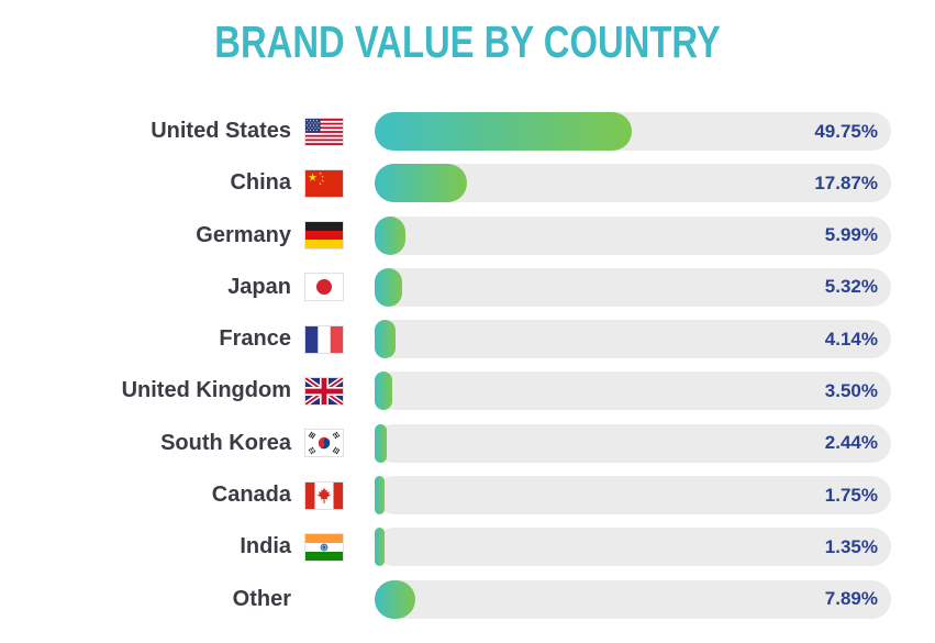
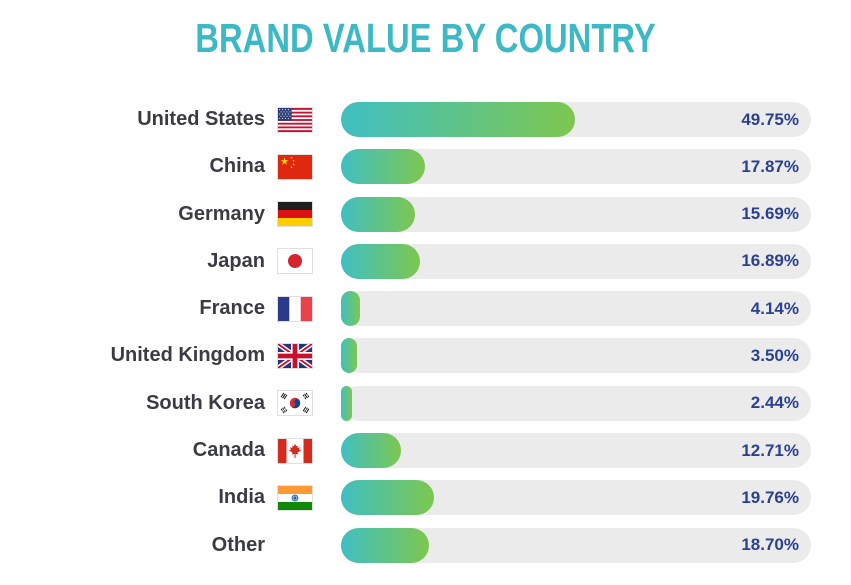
Germany: 5.99% -> 15.69%
Japan: 5.32% -> 16.89%
Canada: 1.75% -> 12.71%
India: 1.35% -> 19.76%
Other: 7.89% -> 18.70%
